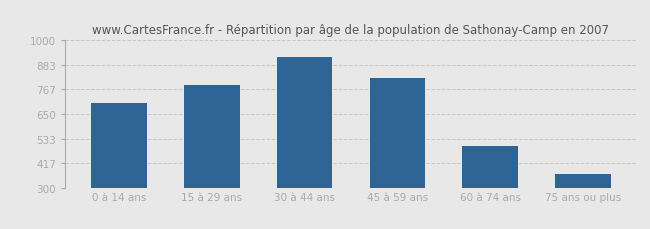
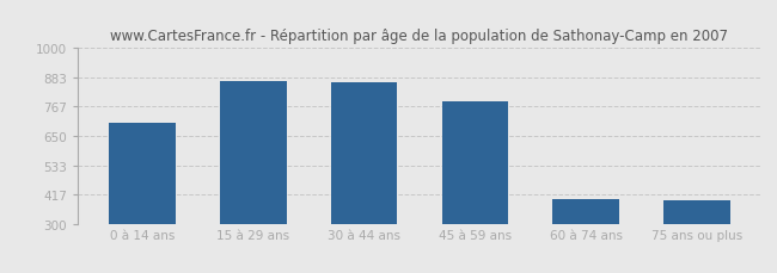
15 à 29 ans: 790 -> 870
30 à 44 ans: 920 -> 865
45 à 59 ans: 820 -> 790
60 à 74 ans: 500 -> 400
75 ans ou plus: 365 -> 395
